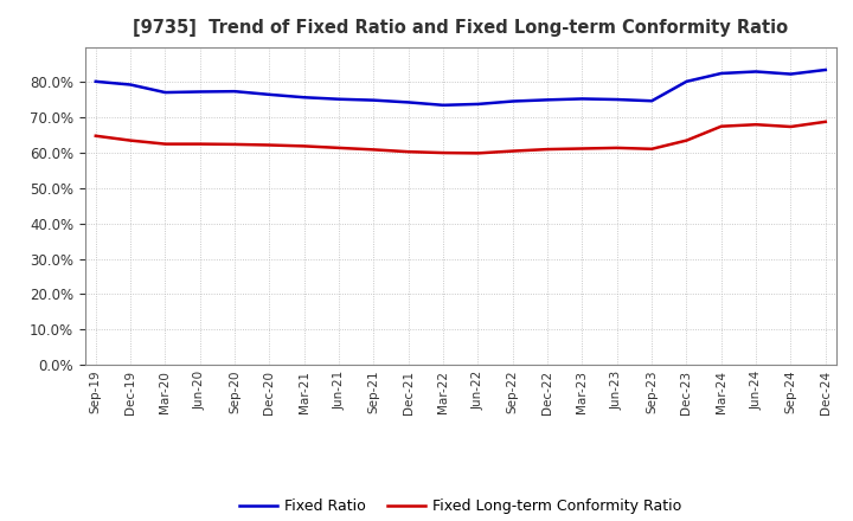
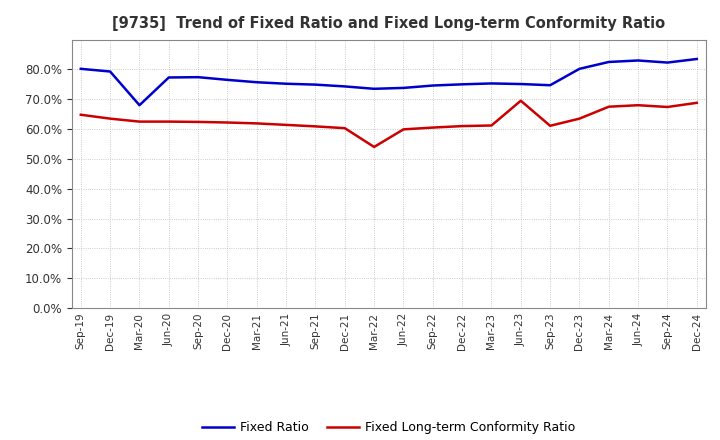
Fixed Ratio/Mar-20: 77.1% -> 68.0%
Fixed Long-term Conformity Ratio/Mar-22: 60.0% -> 54.0%
Fixed Long-term Conformity Ratio/Jun-23: 61.4% -> 69.5%
